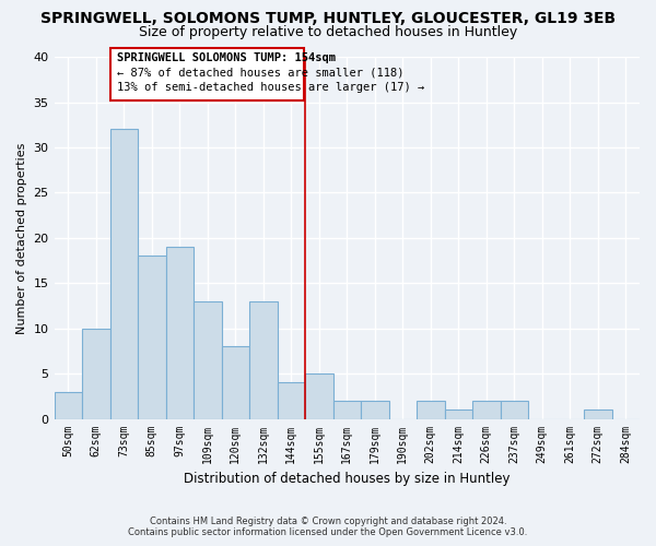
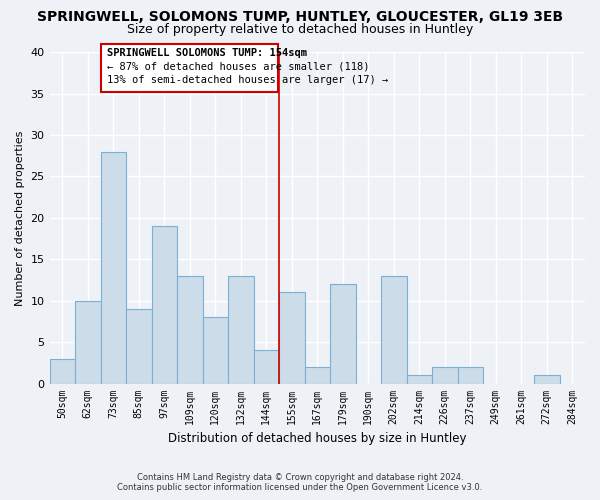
73sqm: 32 -> 28
85sqm: 18 -> 9
155sqm: 5 -> 11
179sqm: 2 -> 12
202sqm: 2 -> 13
